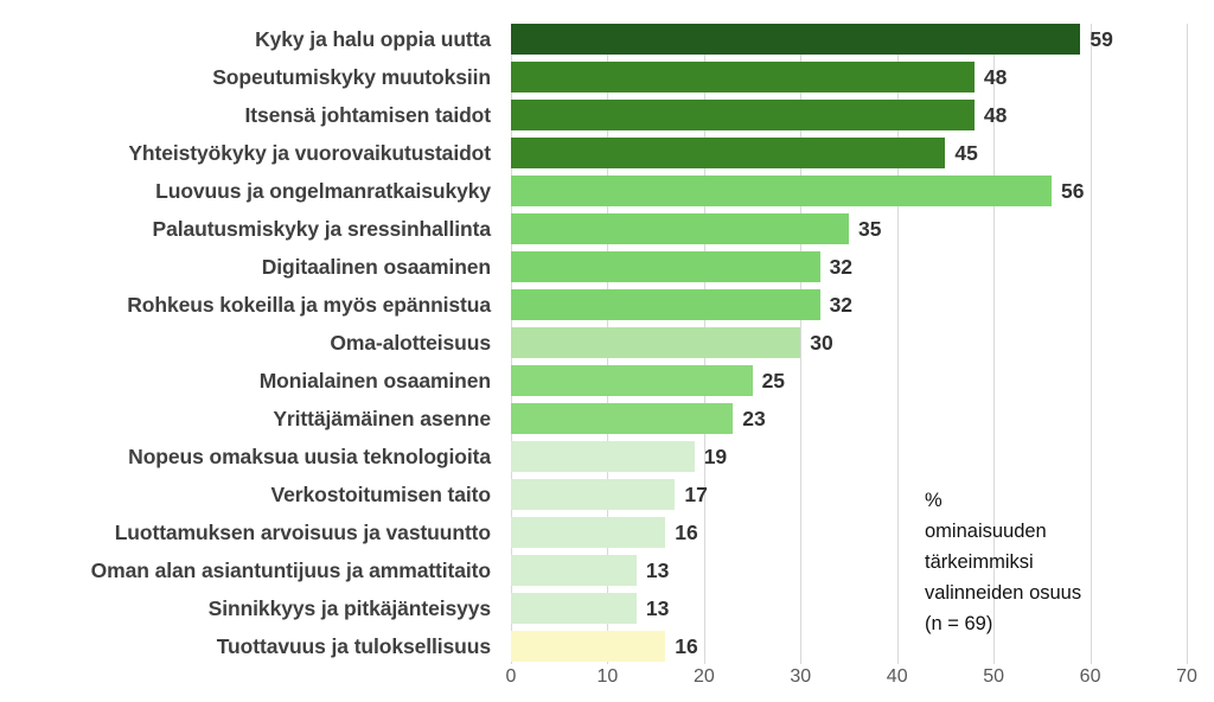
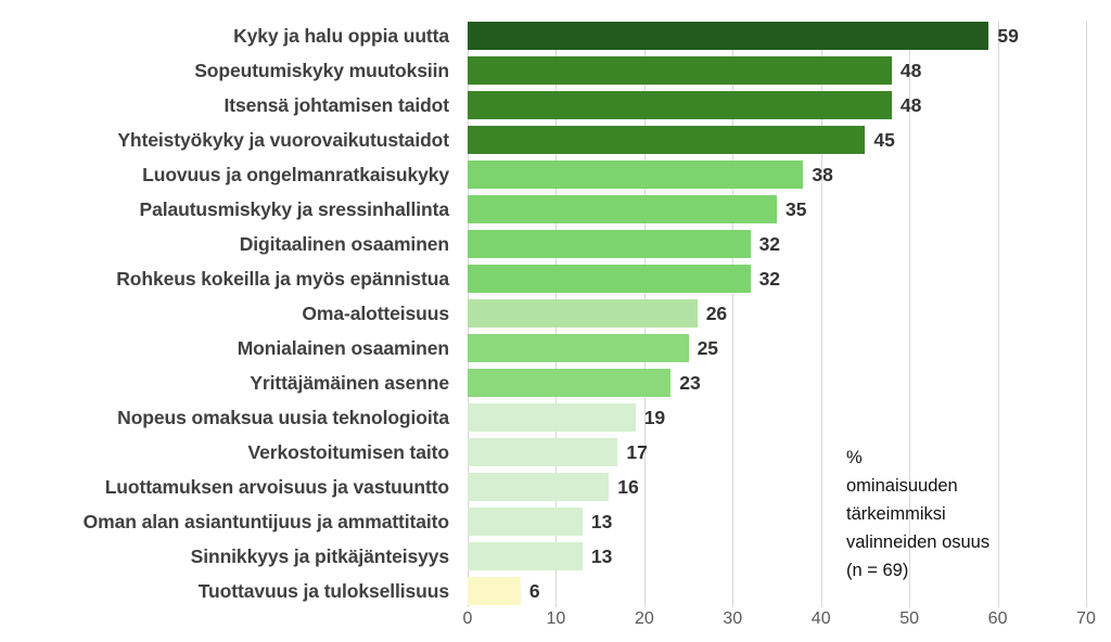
Luovuus ja ongelmanratkaisukyky: 56 -> 38
Oma-alotteisuus: 30 -> 26
Tuottavuus ja tuloksellisuus: 16 -> 6
